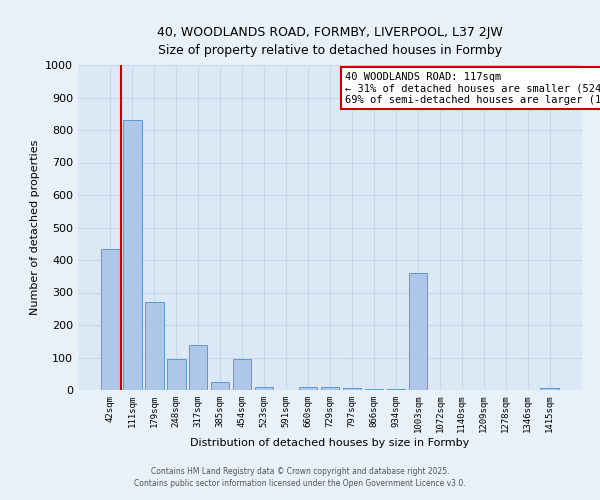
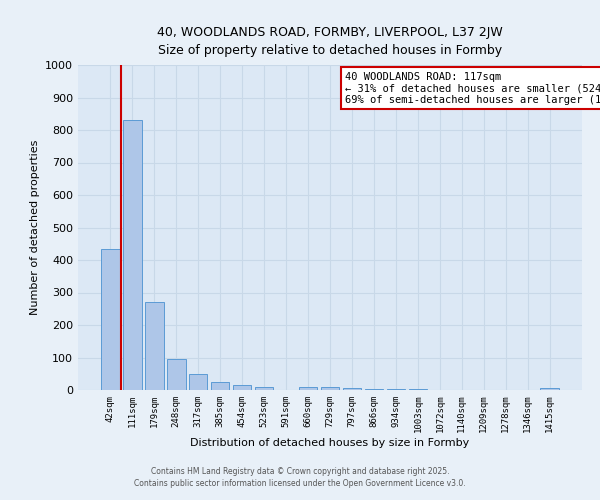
317sqm: 140 -> 50
454sqm: 95 -> 15
1003sqm: 360 -> 2
